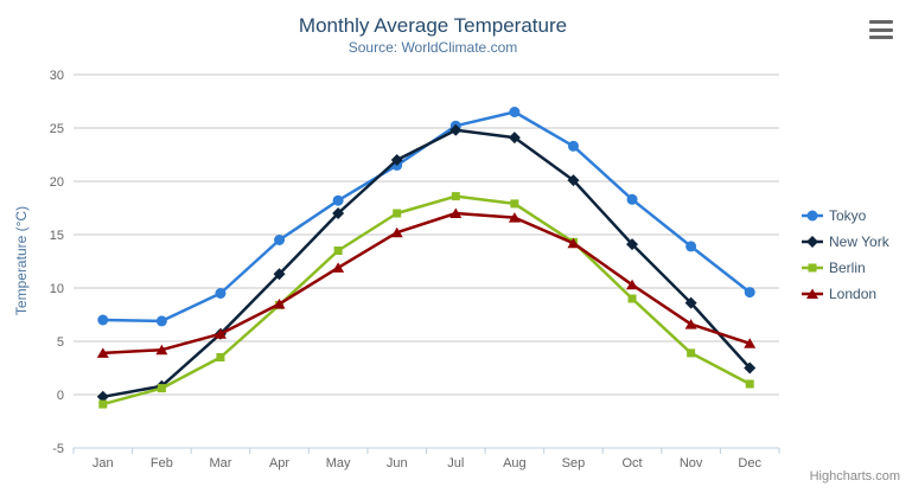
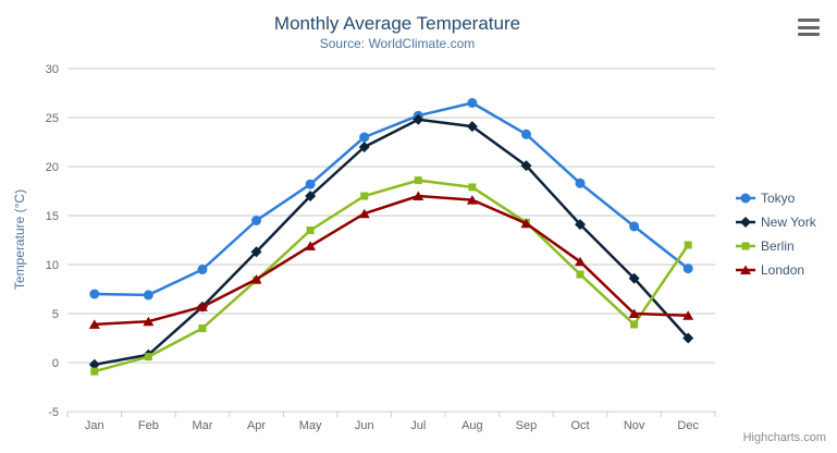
Tokyo/Jun: 22 -> 23
London/Nov: 7 -> 5
Berlin/Dec: 1 -> 12
